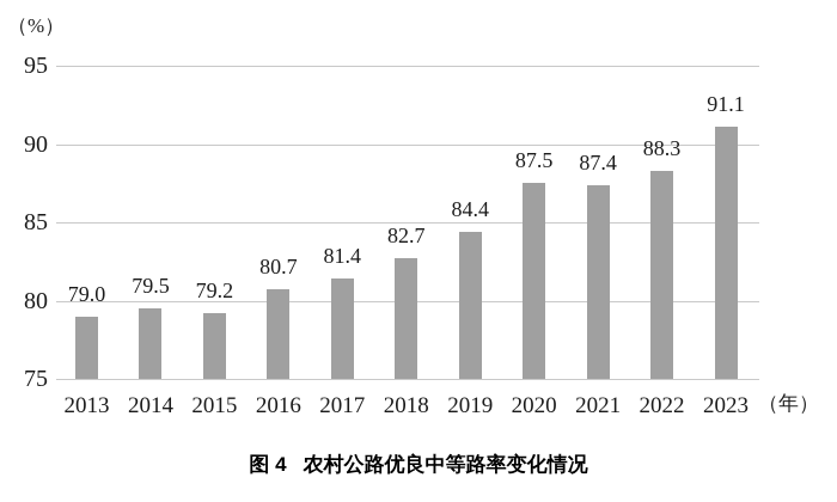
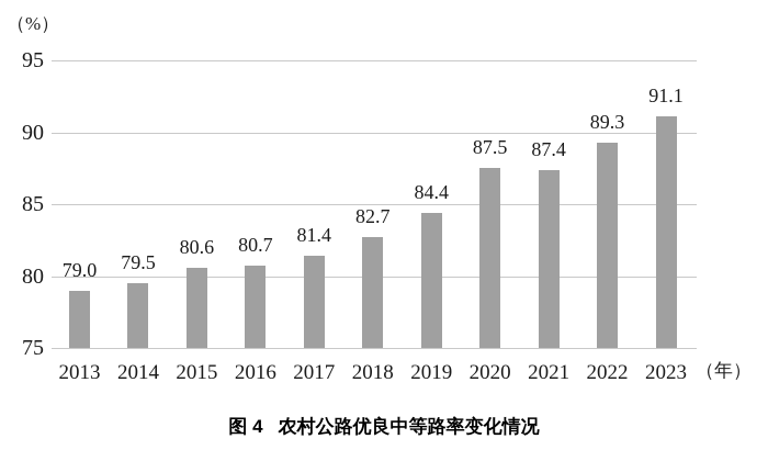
2015: 79.2 -> 80.6
2022: 88.3 -> 89.3
